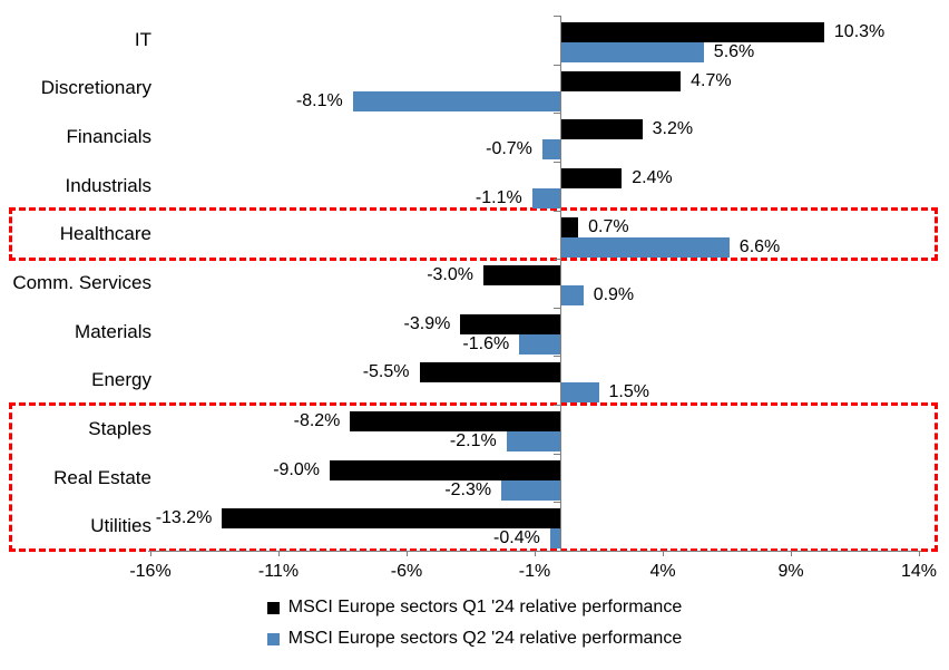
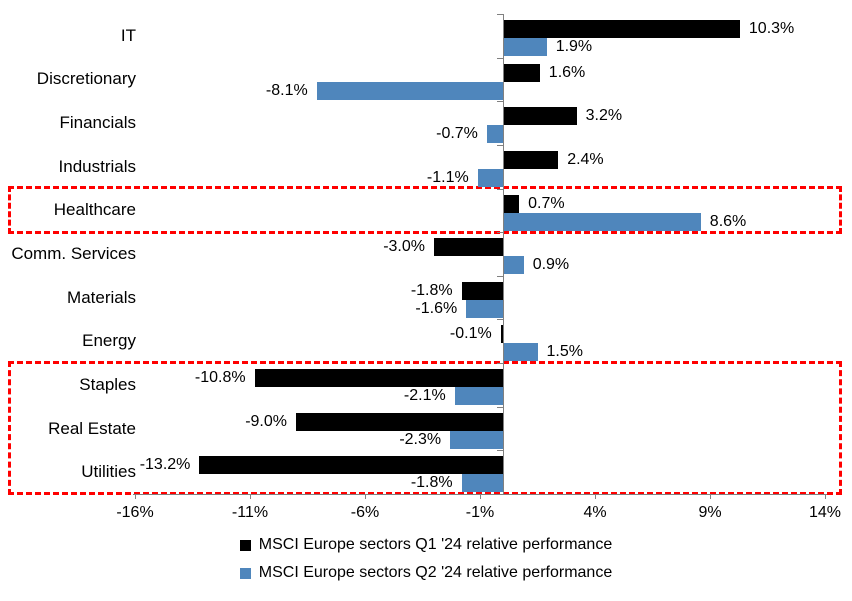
MSCI Europe sectors Q2 '24 relative performance/IT: 5.6% -> 1.9%
MSCI Europe sectors Q1 '24 relative performance/Discretionary: 4.7% -> 1.6%
MSCI Europe sectors Q2 '24 relative performance/Healthcare: 6.6% -> 8.6%
MSCI Europe sectors Q1 '24 relative performance/Materials: -3.9% -> -1.8%
MSCI Europe sectors Q1 '24 relative performance/Energy: -5.5% -> -0.1%
MSCI Europe sectors Q1 '24 relative performance/Staples: -8.2% -> -10.8%
MSCI Europe sectors Q2 '24 relative performance/Utilities: -0.4% -> -1.8%
